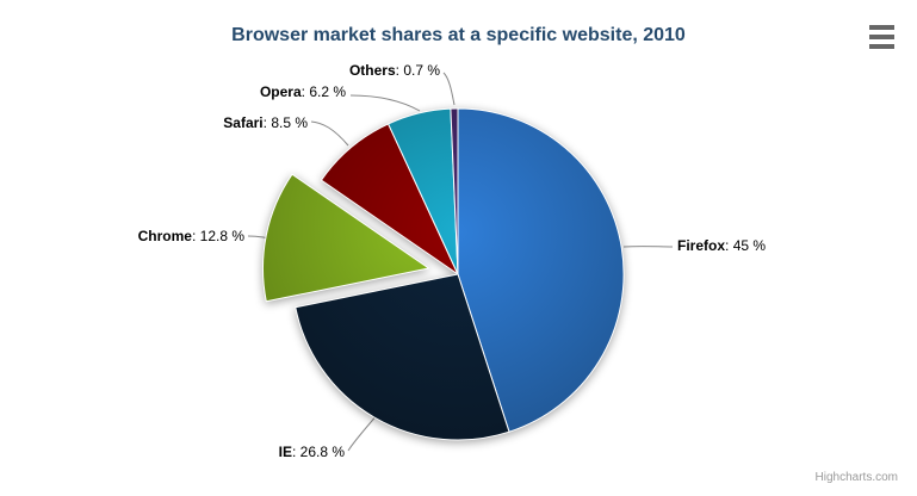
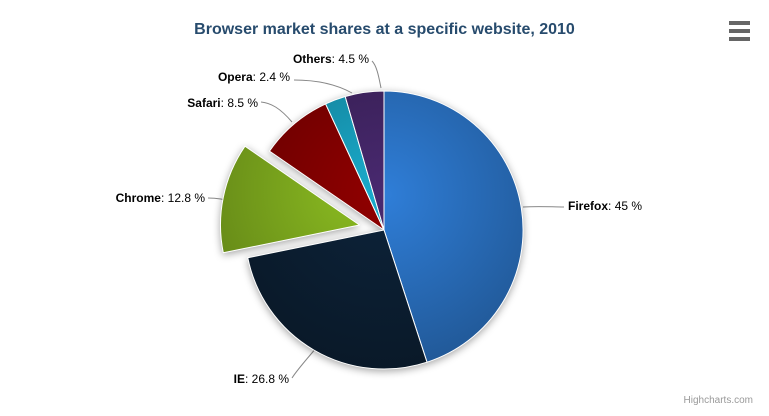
Opera: 6.2 -> 2.4
Others: 0.7 -> 4.5
